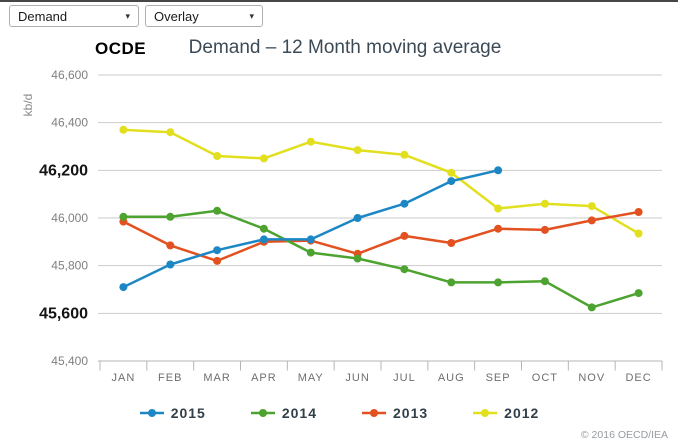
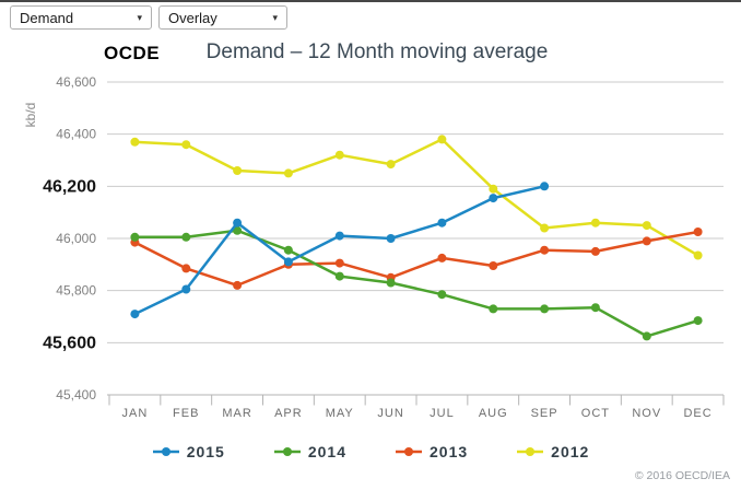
2015/MAR: 45860 -> 46060
2015/MAY: 45910 -> 46010
2012/JUL: 46260 -> 46380
